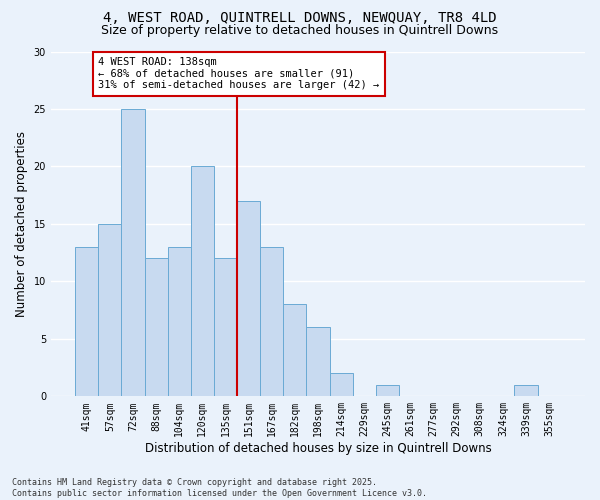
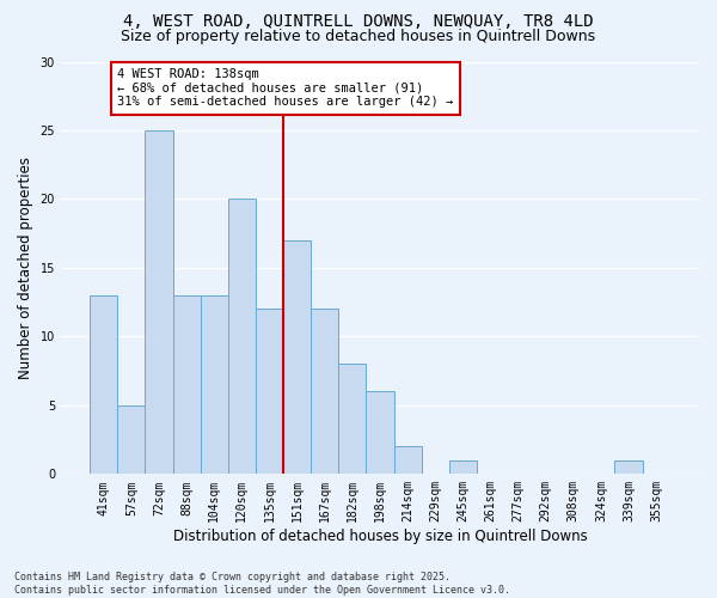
57sqm: 15 -> 5
88sqm: 12 -> 13
167sqm: 13 -> 12
